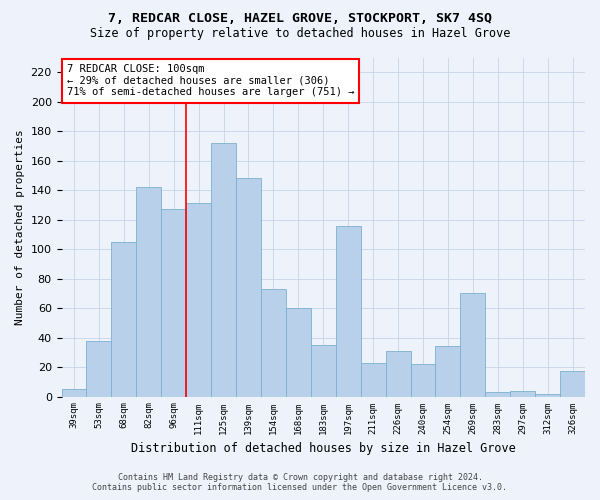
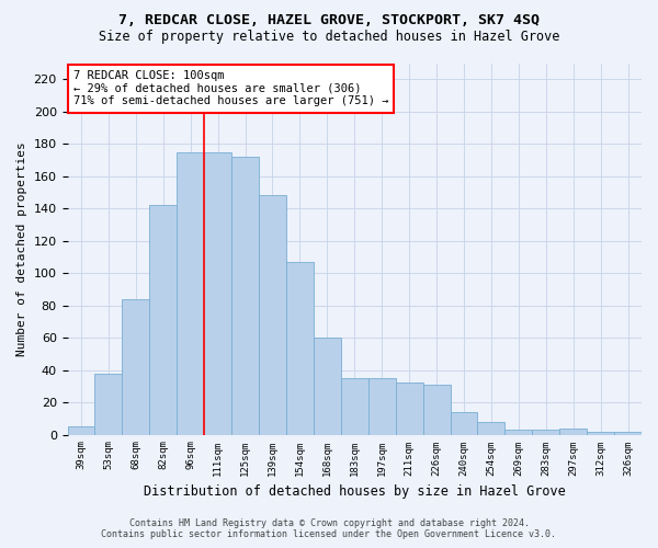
68sqm: 105 -> 84
96sqm: 127 -> 175
111sqm: 131 -> 175
154sqm: 73 -> 107
197sqm: 116 -> 35
211sqm: 23 -> 32
240sqm: 22 -> 14
254sqm: 34 -> 8
269sqm: 70 -> 3
326sqm: 17 -> 2
